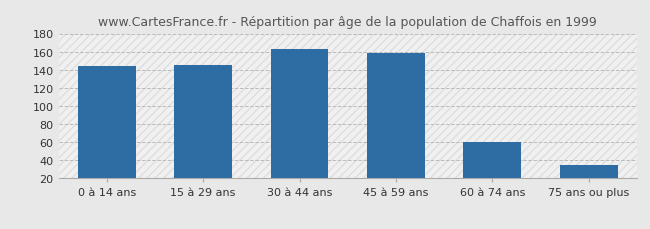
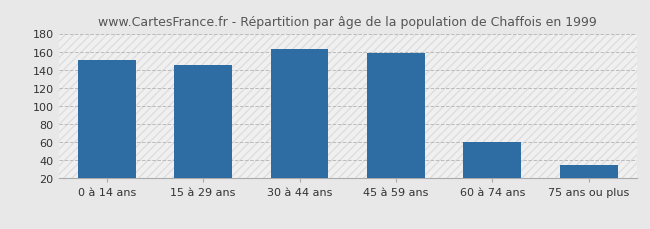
0 à 14 ans: 144 -> 151
